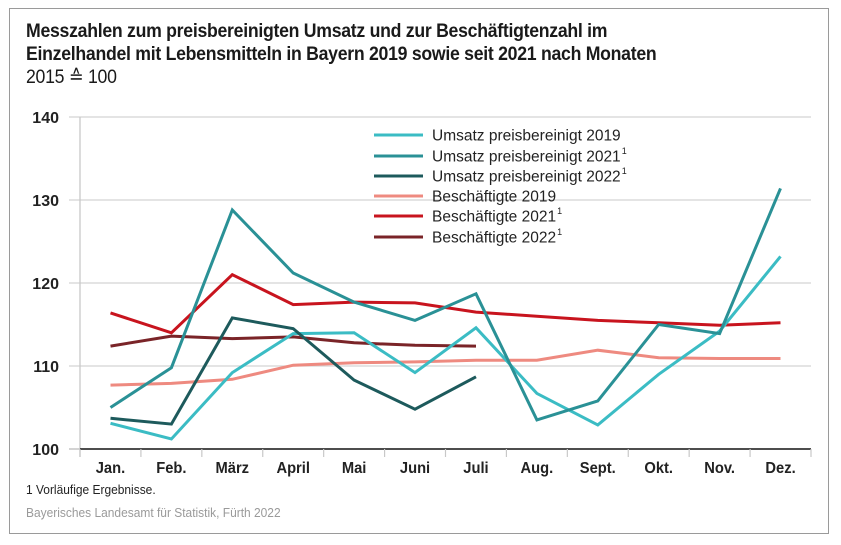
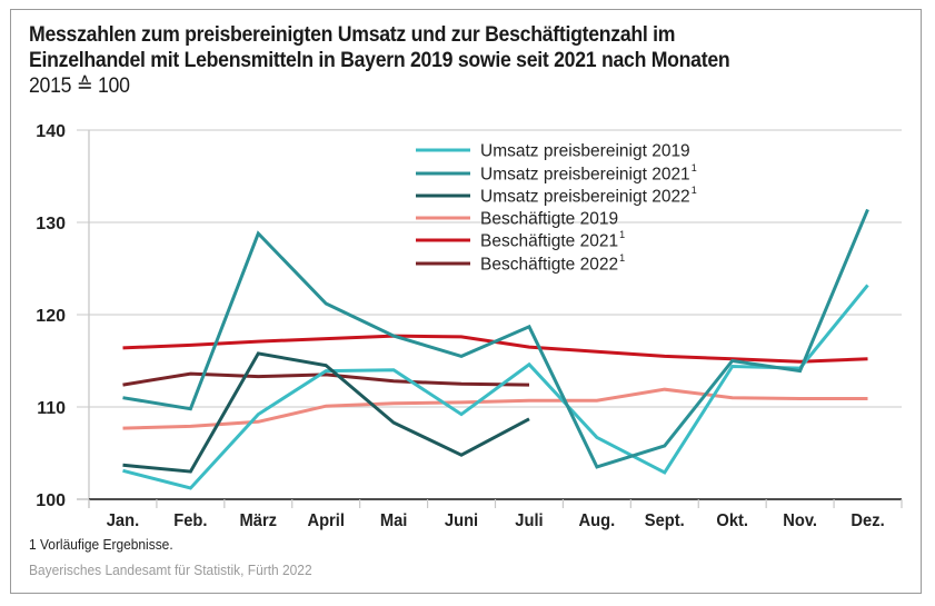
Umsatz preisbereinigt 2021/Jan.: 105 -> 111
Beschäftigte 2021/Feb.: 114 -> 117
Beschäftigte 2021/März: 121 -> 117
Umsatz preisbereinigt 2019/Okt.: 109 -> 114
